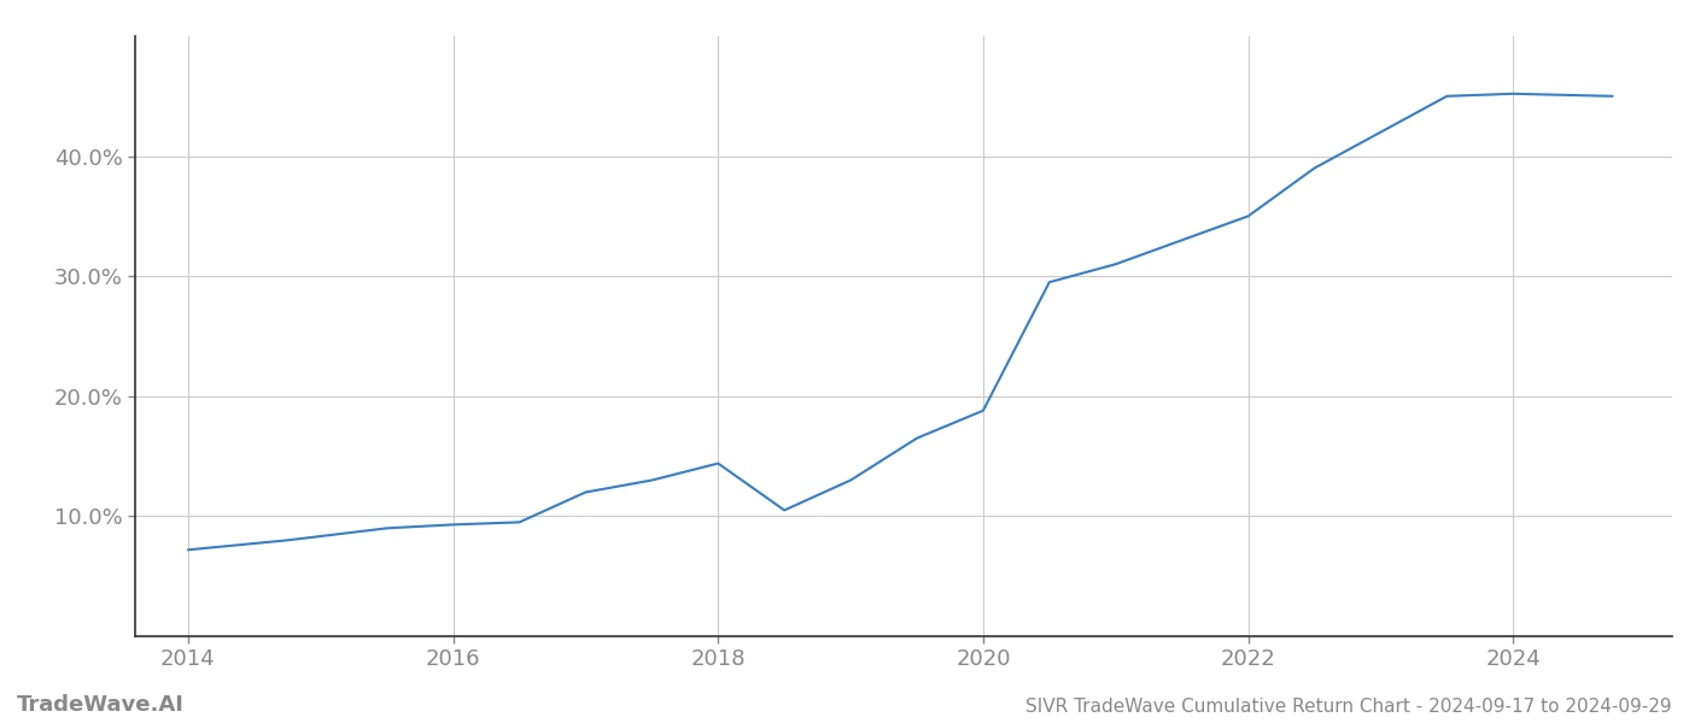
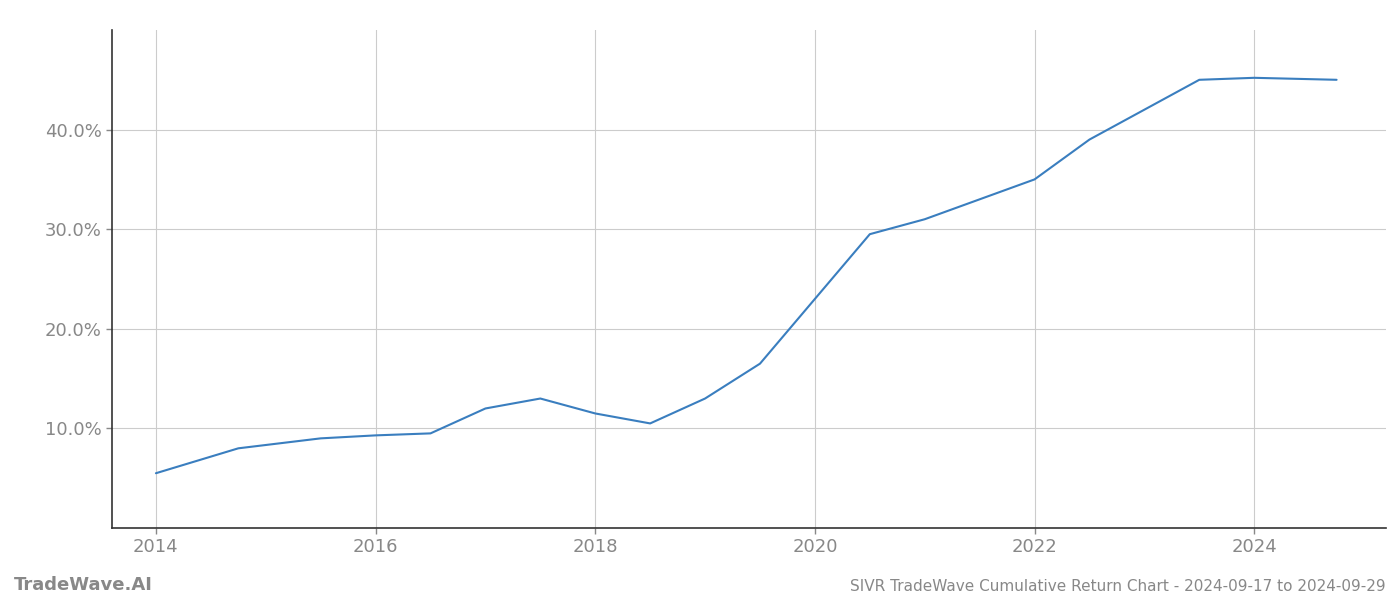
2014: 7.2% -> 5.5%
2018: 14.4% -> 11.5%
2020: 18.8% -> 23.0%
